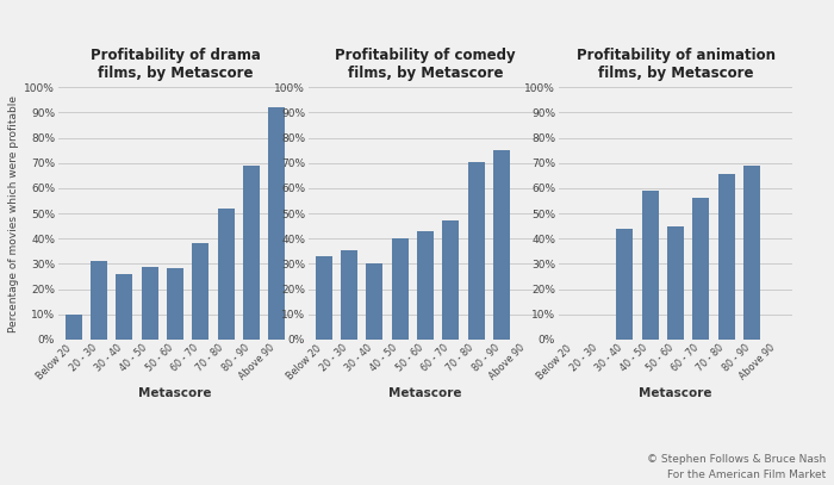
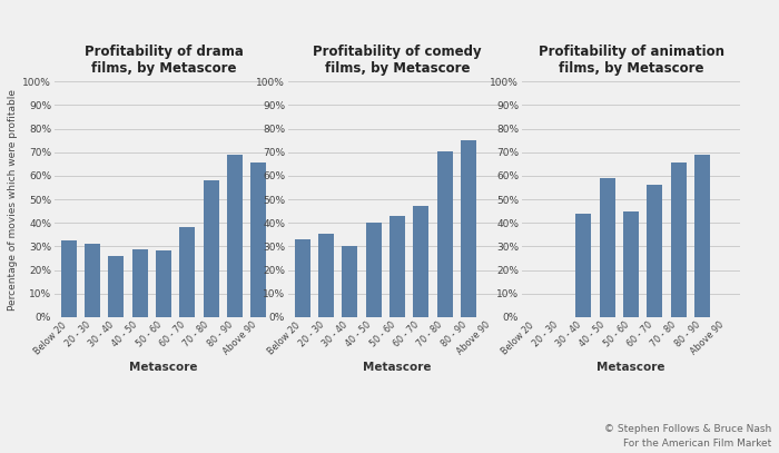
Profitability of drama films, by Metascore/Below 20: 10.0% -> 32.5%
Profitability of drama films, by Metascore/70 - 80: 52.0% -> 58.0%
Profitability of drama films, by Metascore/Above 90: 92.0% -> 65.5%
